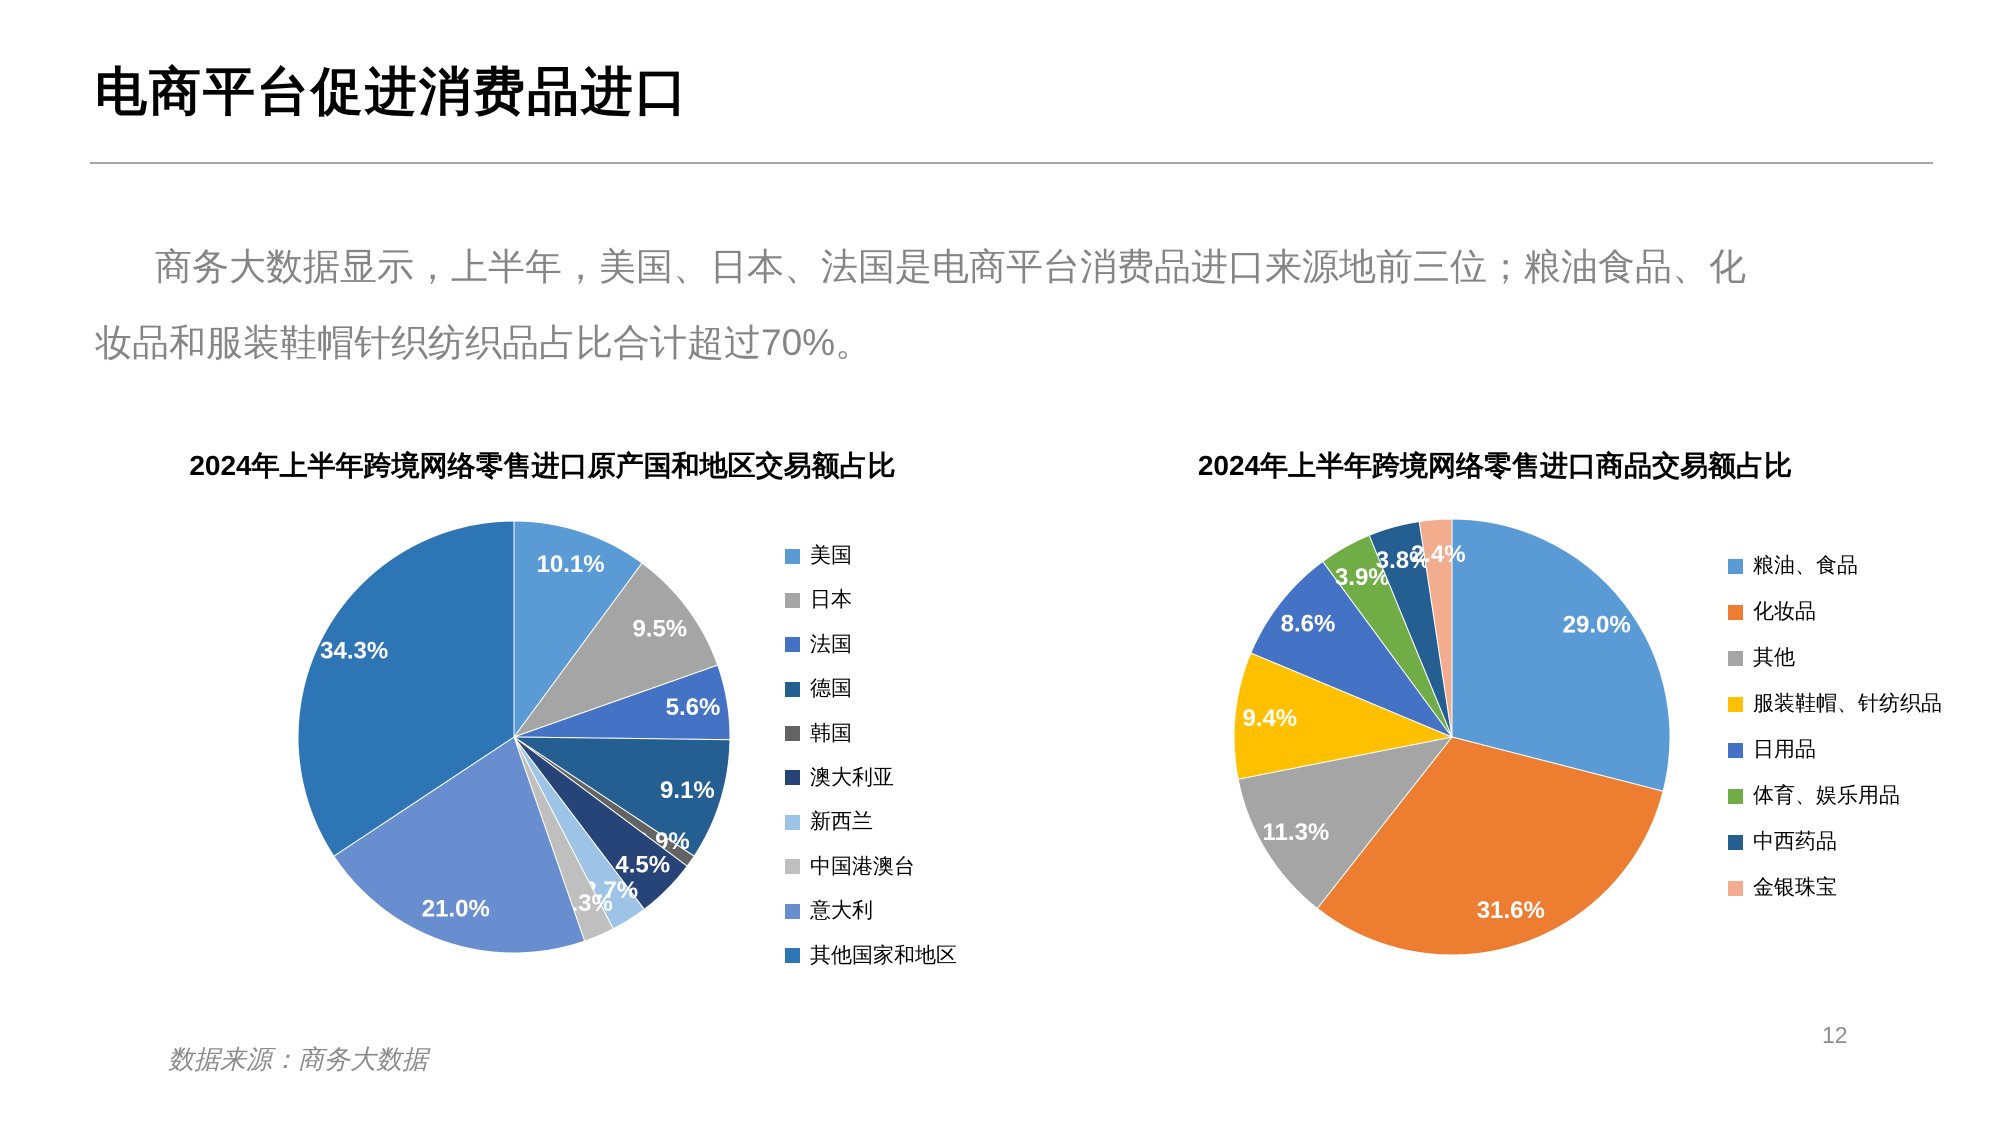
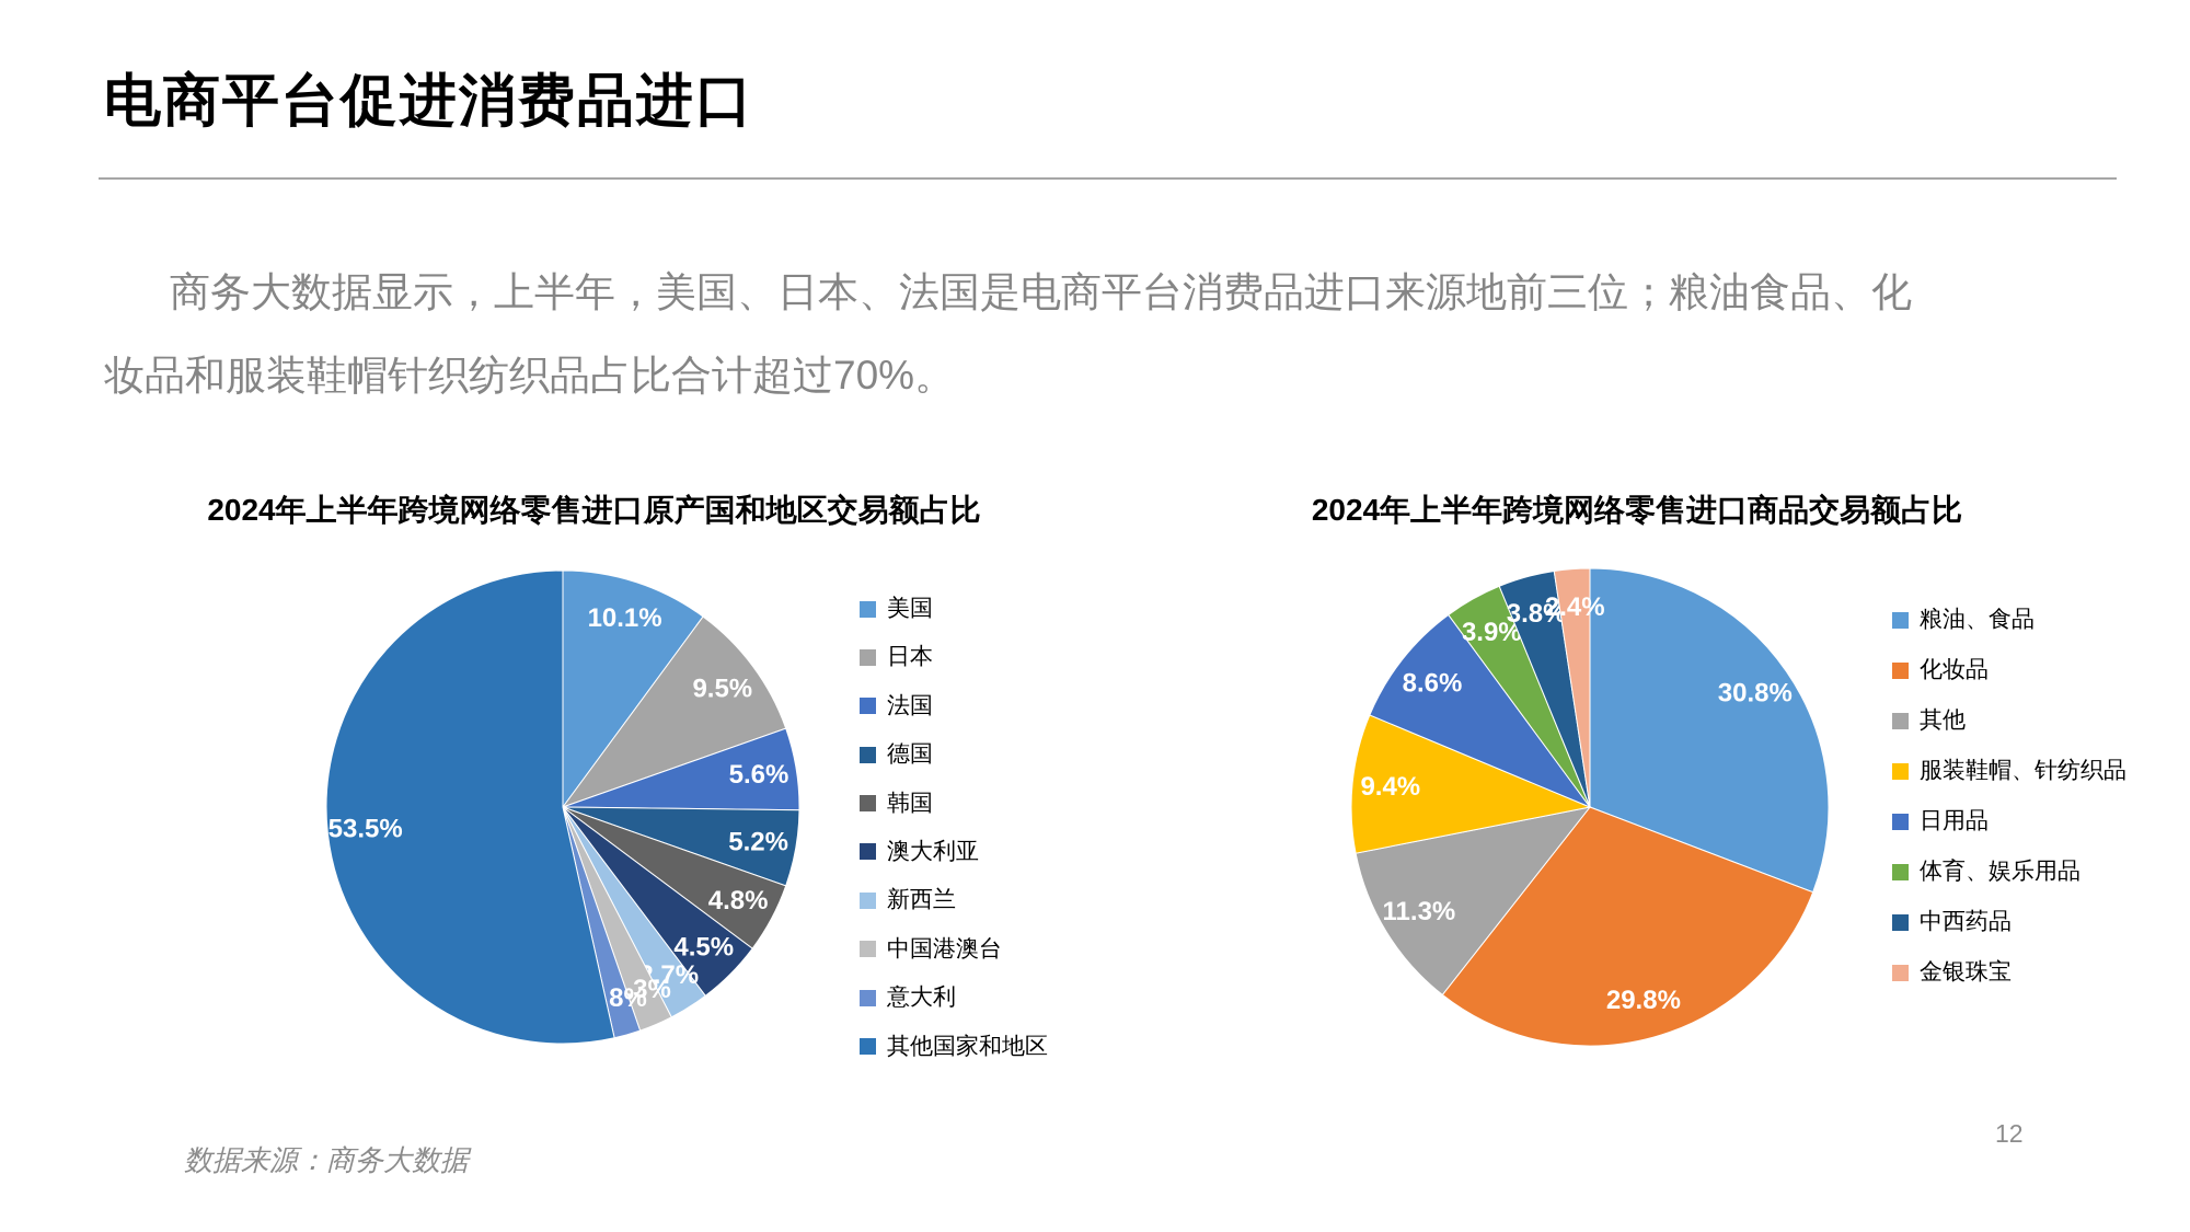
2024年上半年跨境网络零售进口原产国和地区交易额占比/德国: 9.1% -> 5.2%
2024年上半年跨境网络零售进口原产国和地区交易额占比/韩国: 0.9% -> 4.8%
2024年上半年跨境网络零售进口原产国和地区交易额占比/意大利: 21.0% -> 1.8%
2024年上半年跨境网络零售进口原产国和地区交易额占比/其他国家和地区: 34.3% -> 53.5%
2024年上半年跨境网络零售进口商品交易额占比/粮油、食品: 29.0% -> 30.8%
2024年上半年跨境网络零售进口商品交易额占比/化妆品: 31.6% -> 29.8%
